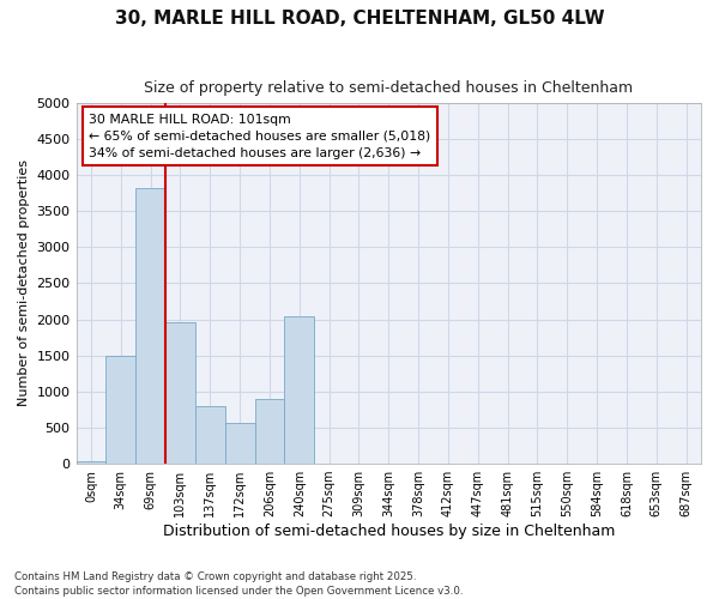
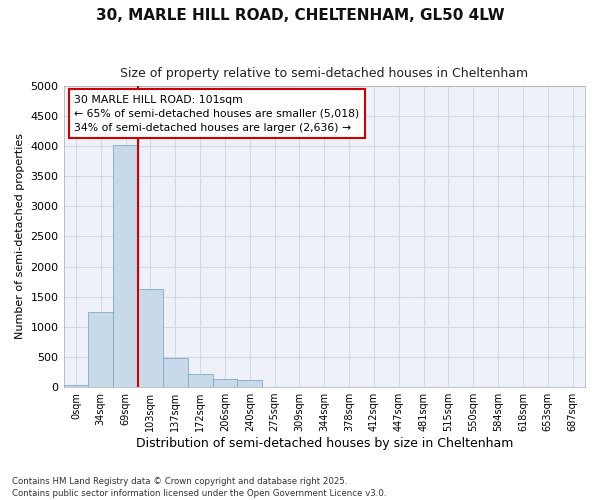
34sqm: 1500 -> 1250
69sqm: 3820 -> 4020
103sqm: 1960 -> 1620
137sqm: 800 -> 480
172sqm: 560 -> 210
206sqm: 900 -> 130
240sqm: 2040 -> 110
